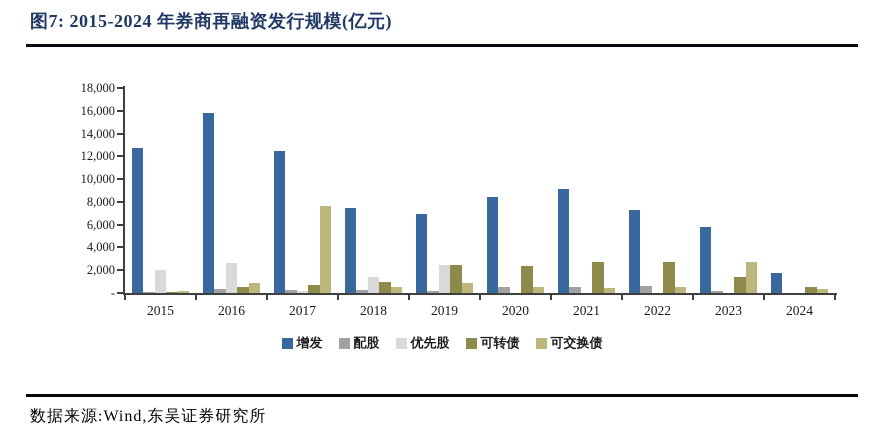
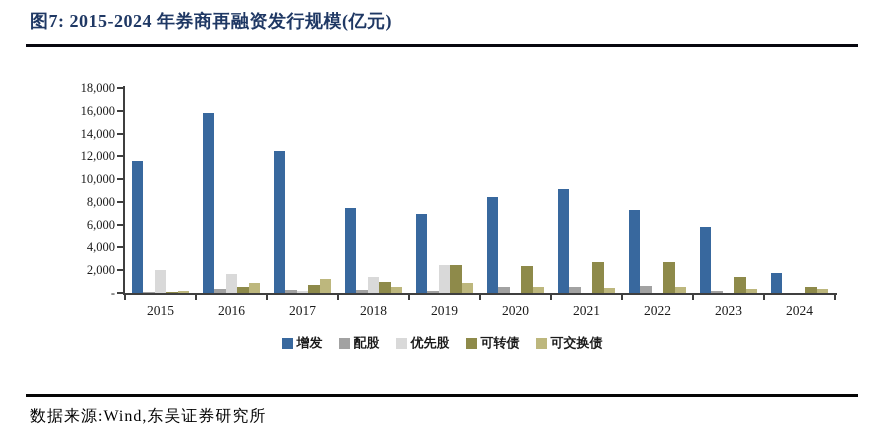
增发/2015: 12700 -> 11600
优先股/2016: 2600 -> 1700
可交换债/2017: 7600 -> 1200
可交换债/2023: 2700 -> 400
